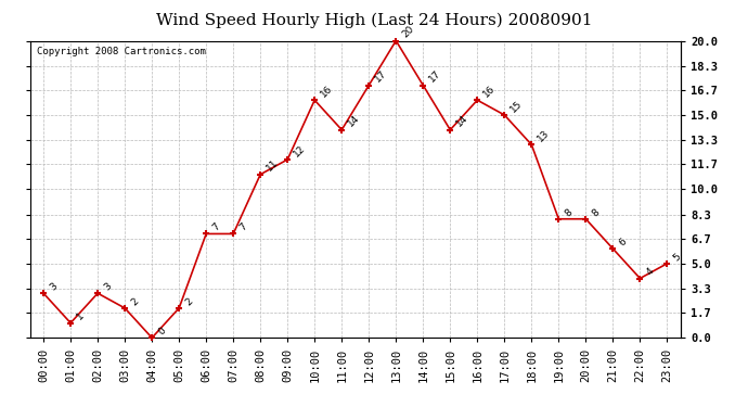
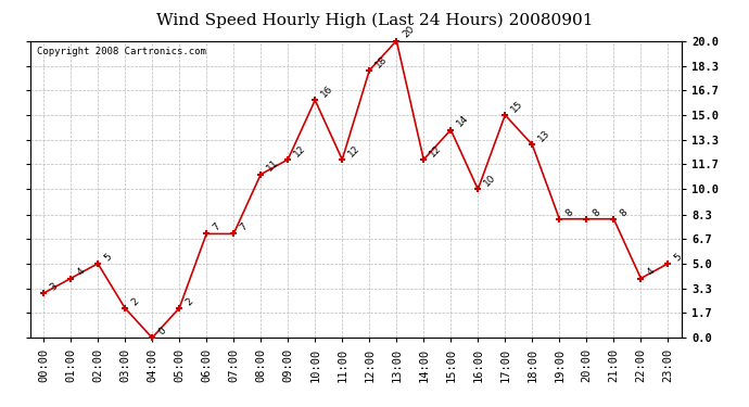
01:00: 1 -> 4
02:00: 3 -> 5
11:00: 14 -> 12
12:00: 17 -> 18
14:00: 17 -> 12
16:00: 16 -> 10
21:00: 6 -> 8
